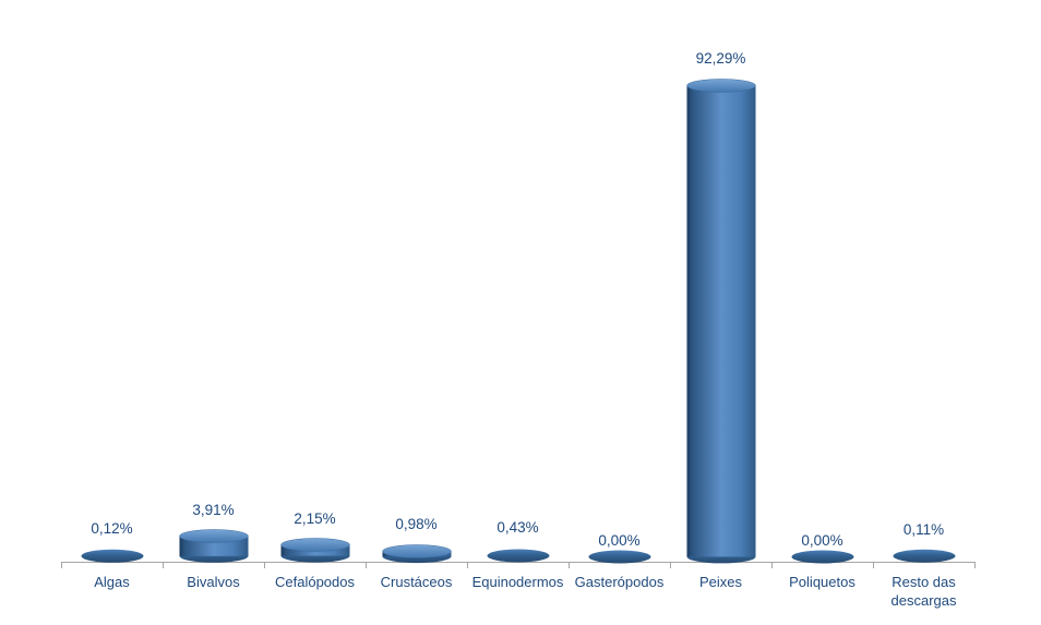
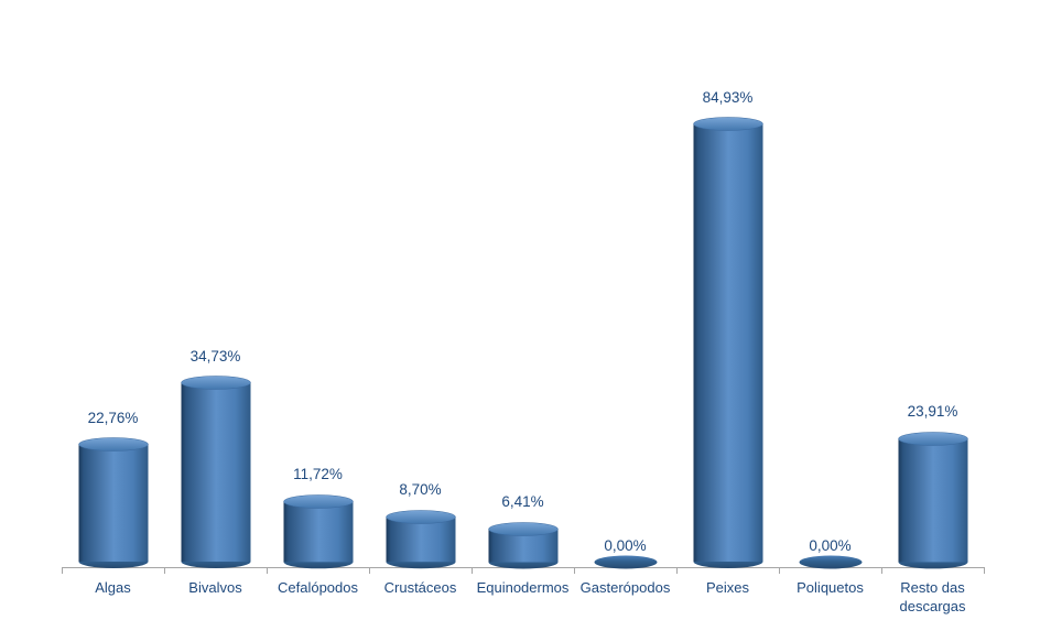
Algas: 0,12% -> 22,76%
Bivalvos: 3,91% -> 34,73%
Cefalópodos: 2,15% -> 11,72%
Crustáceos: 0,98% -> 8,70%
Equinodermos: 0,43% -> 6,41%
Peixes: 92,29% -> 84,93%
Resto das descargas: 0,11% -> 23,91%
